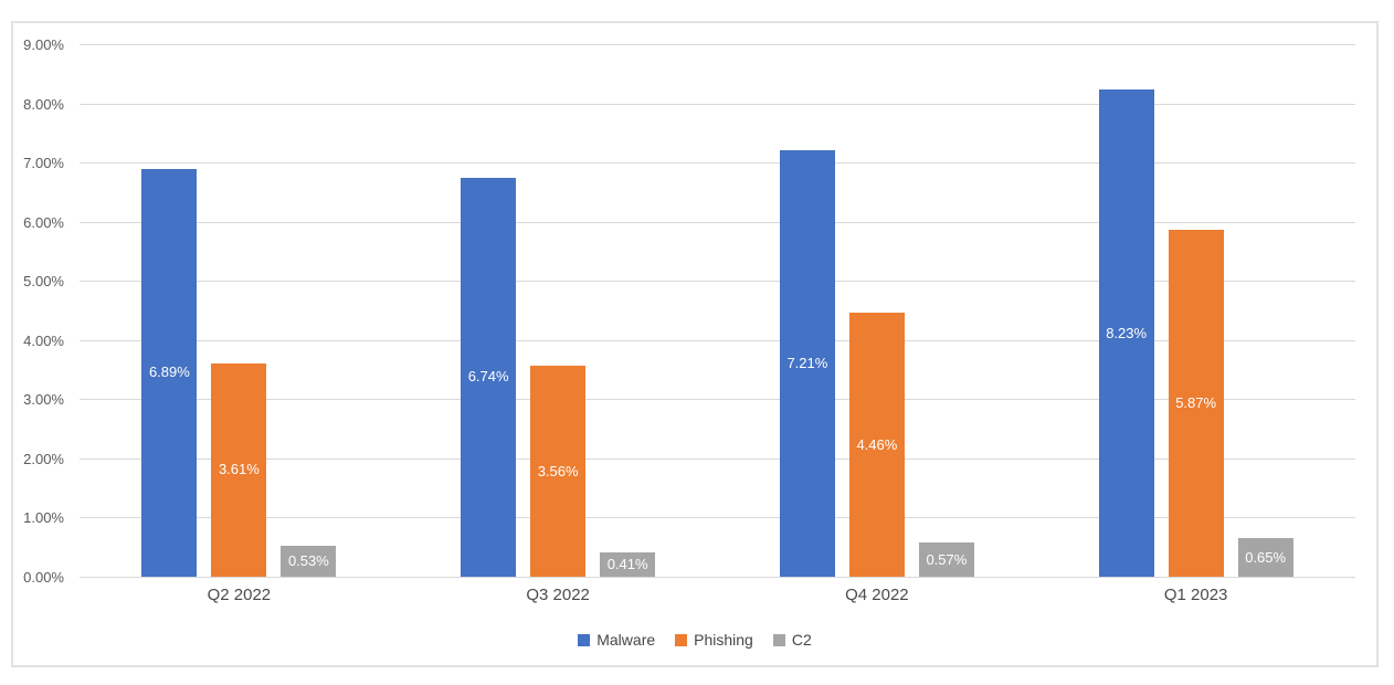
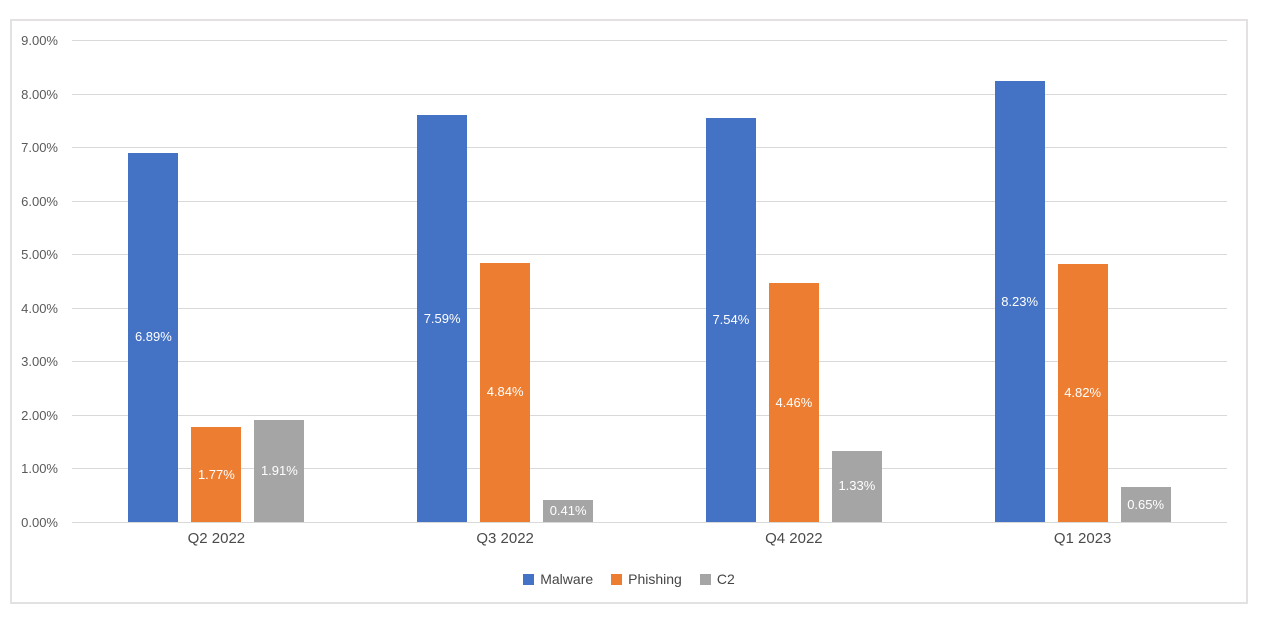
Phishing/Q2 2022: 3.61% -> 1.77%
C2/Q2 2022: 0.53% -> 1.91%
Malware/Q3 2022: 6.74% -> 7.59%
Phishing/Q3 2022: 3.56% -> 4.84%
Malware/Q4 2022: 7.21% -> 7.54%
C2/Q4 2022: 0.57% -> 1.33%
Phishing/Q1 2023: 5.87% -> 4.82%
